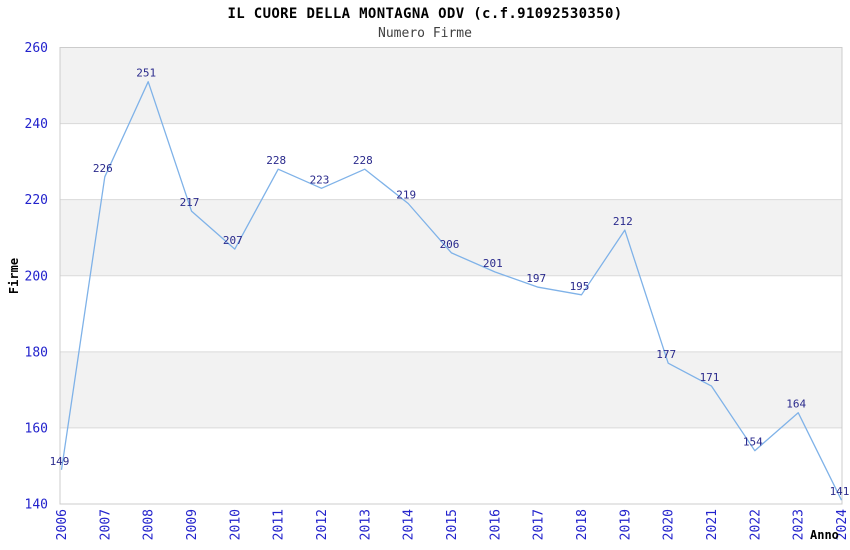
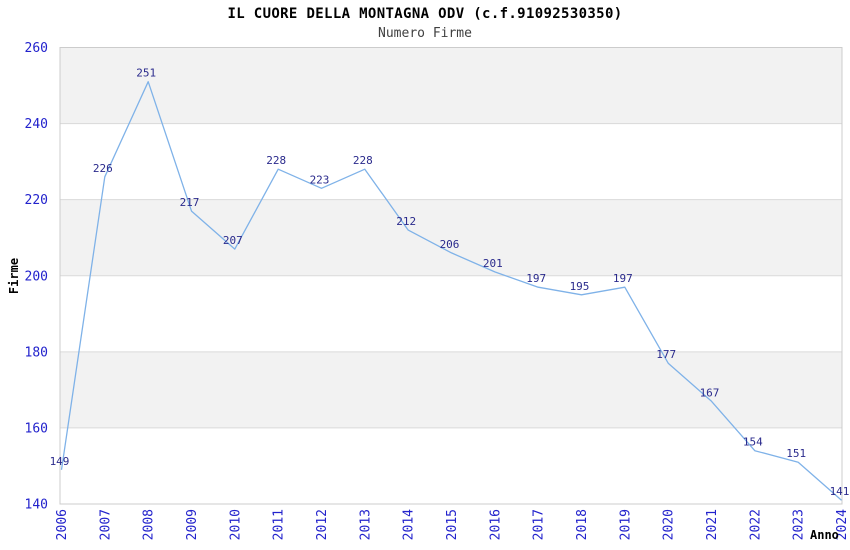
2014: 219 -> 212
2019: 212 -> 197
2021: 171 -> 167
2023: 164 -> 151
